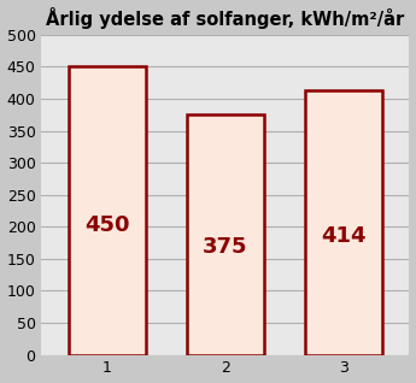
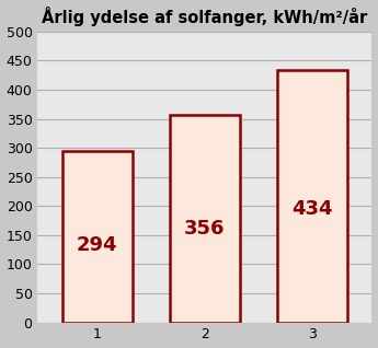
1: 450 -> 294
2: 375 -> 356
3: 414 -> 434
